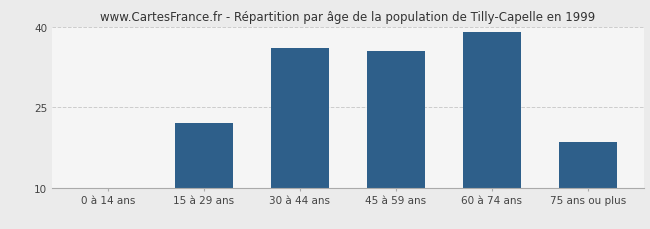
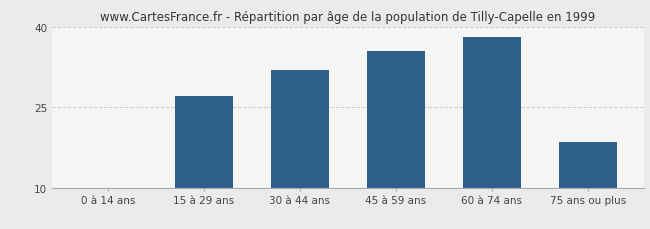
15 à 29 ans: 22.0 -> 27.0
30 à 44 ans: 36.0 -> 32.0
60 à 74 ans: 39.0 -> 38.0
